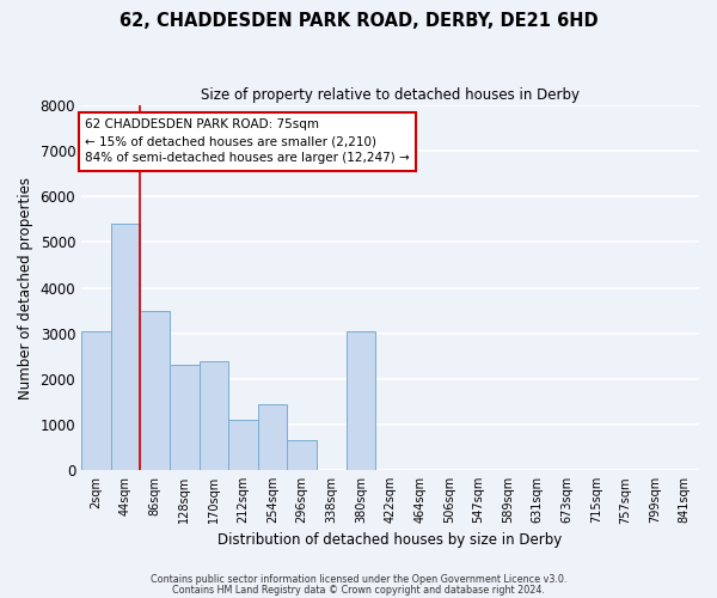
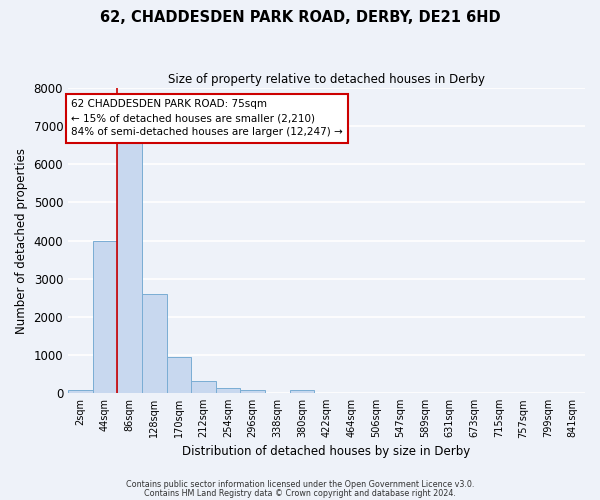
2sqm: 3050 -> 80
44sqm: 5400 -> 4000
86sqm: 3500 -> 6600
128sqm: 2300 -> 2600
170sqm: 2400 -> 950
212sqm: 1100 -> 320
254sqm: 1450 -> 130
296sqm: 650 -> 80
380sqm: 3050 -> 80
